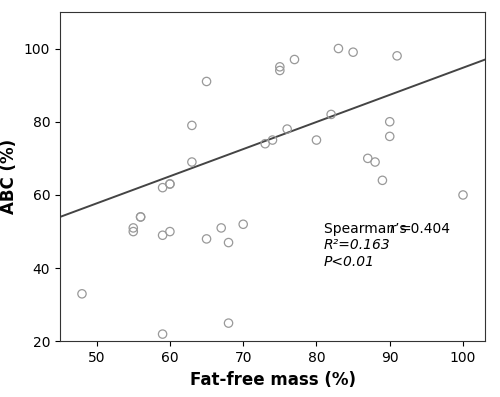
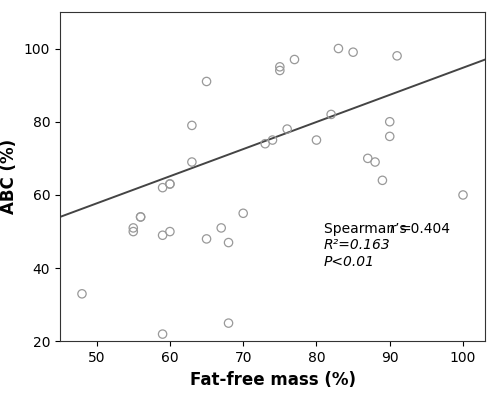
70: 52 -> 55
